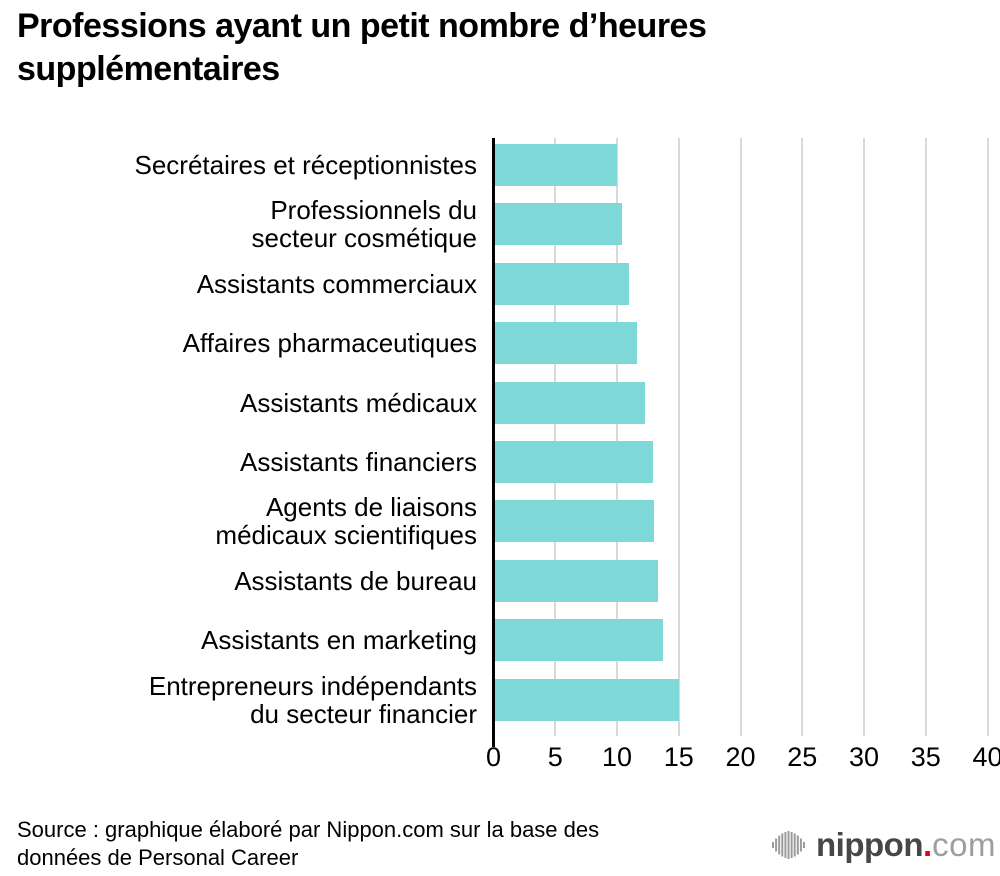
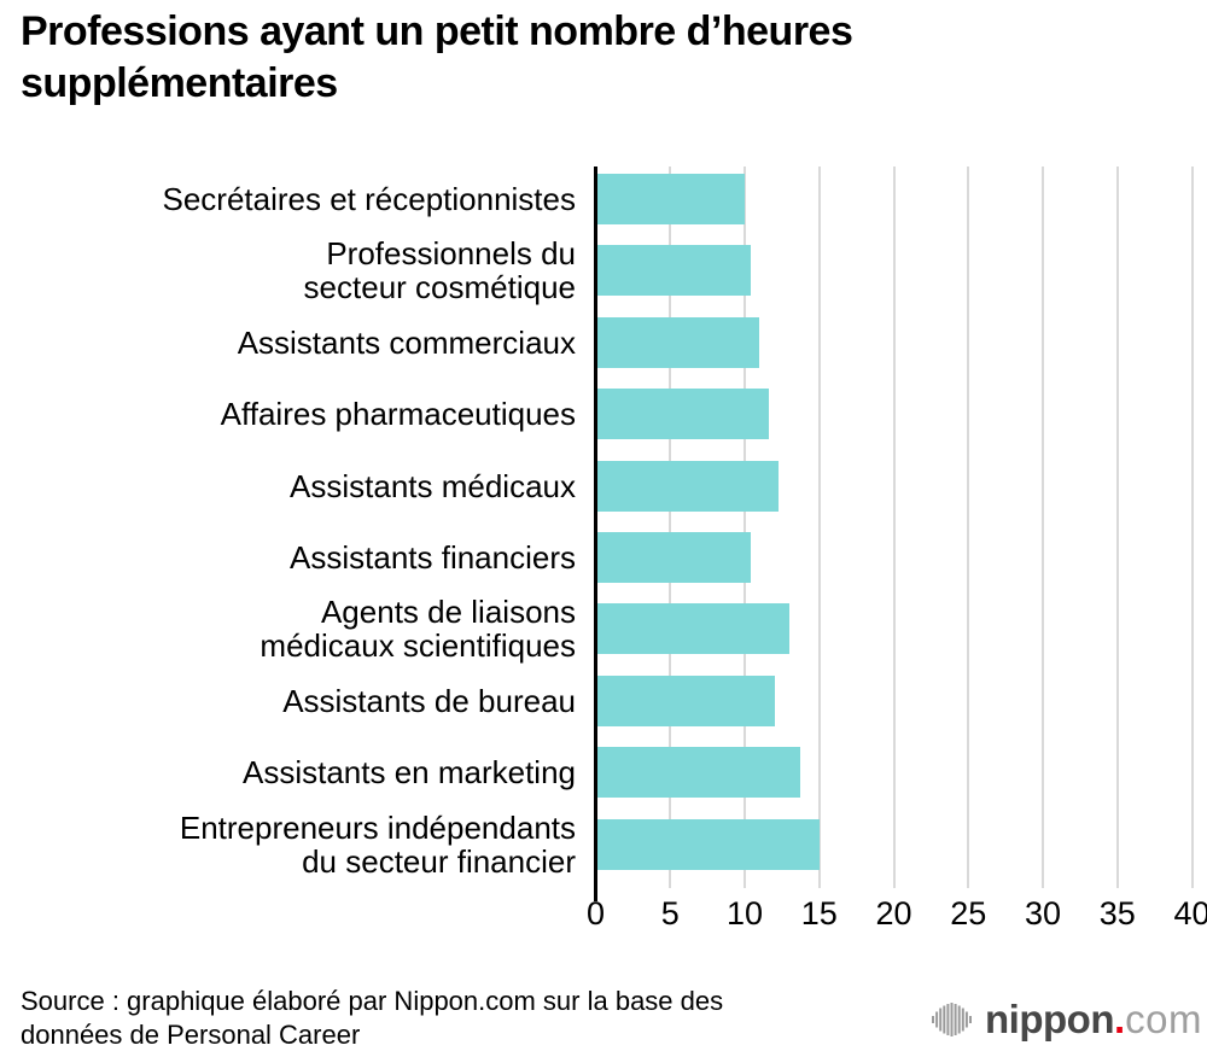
Assistants financiers: 12.9 -> 10.4
Assistants de bureau: 13.3 -> 12.0
